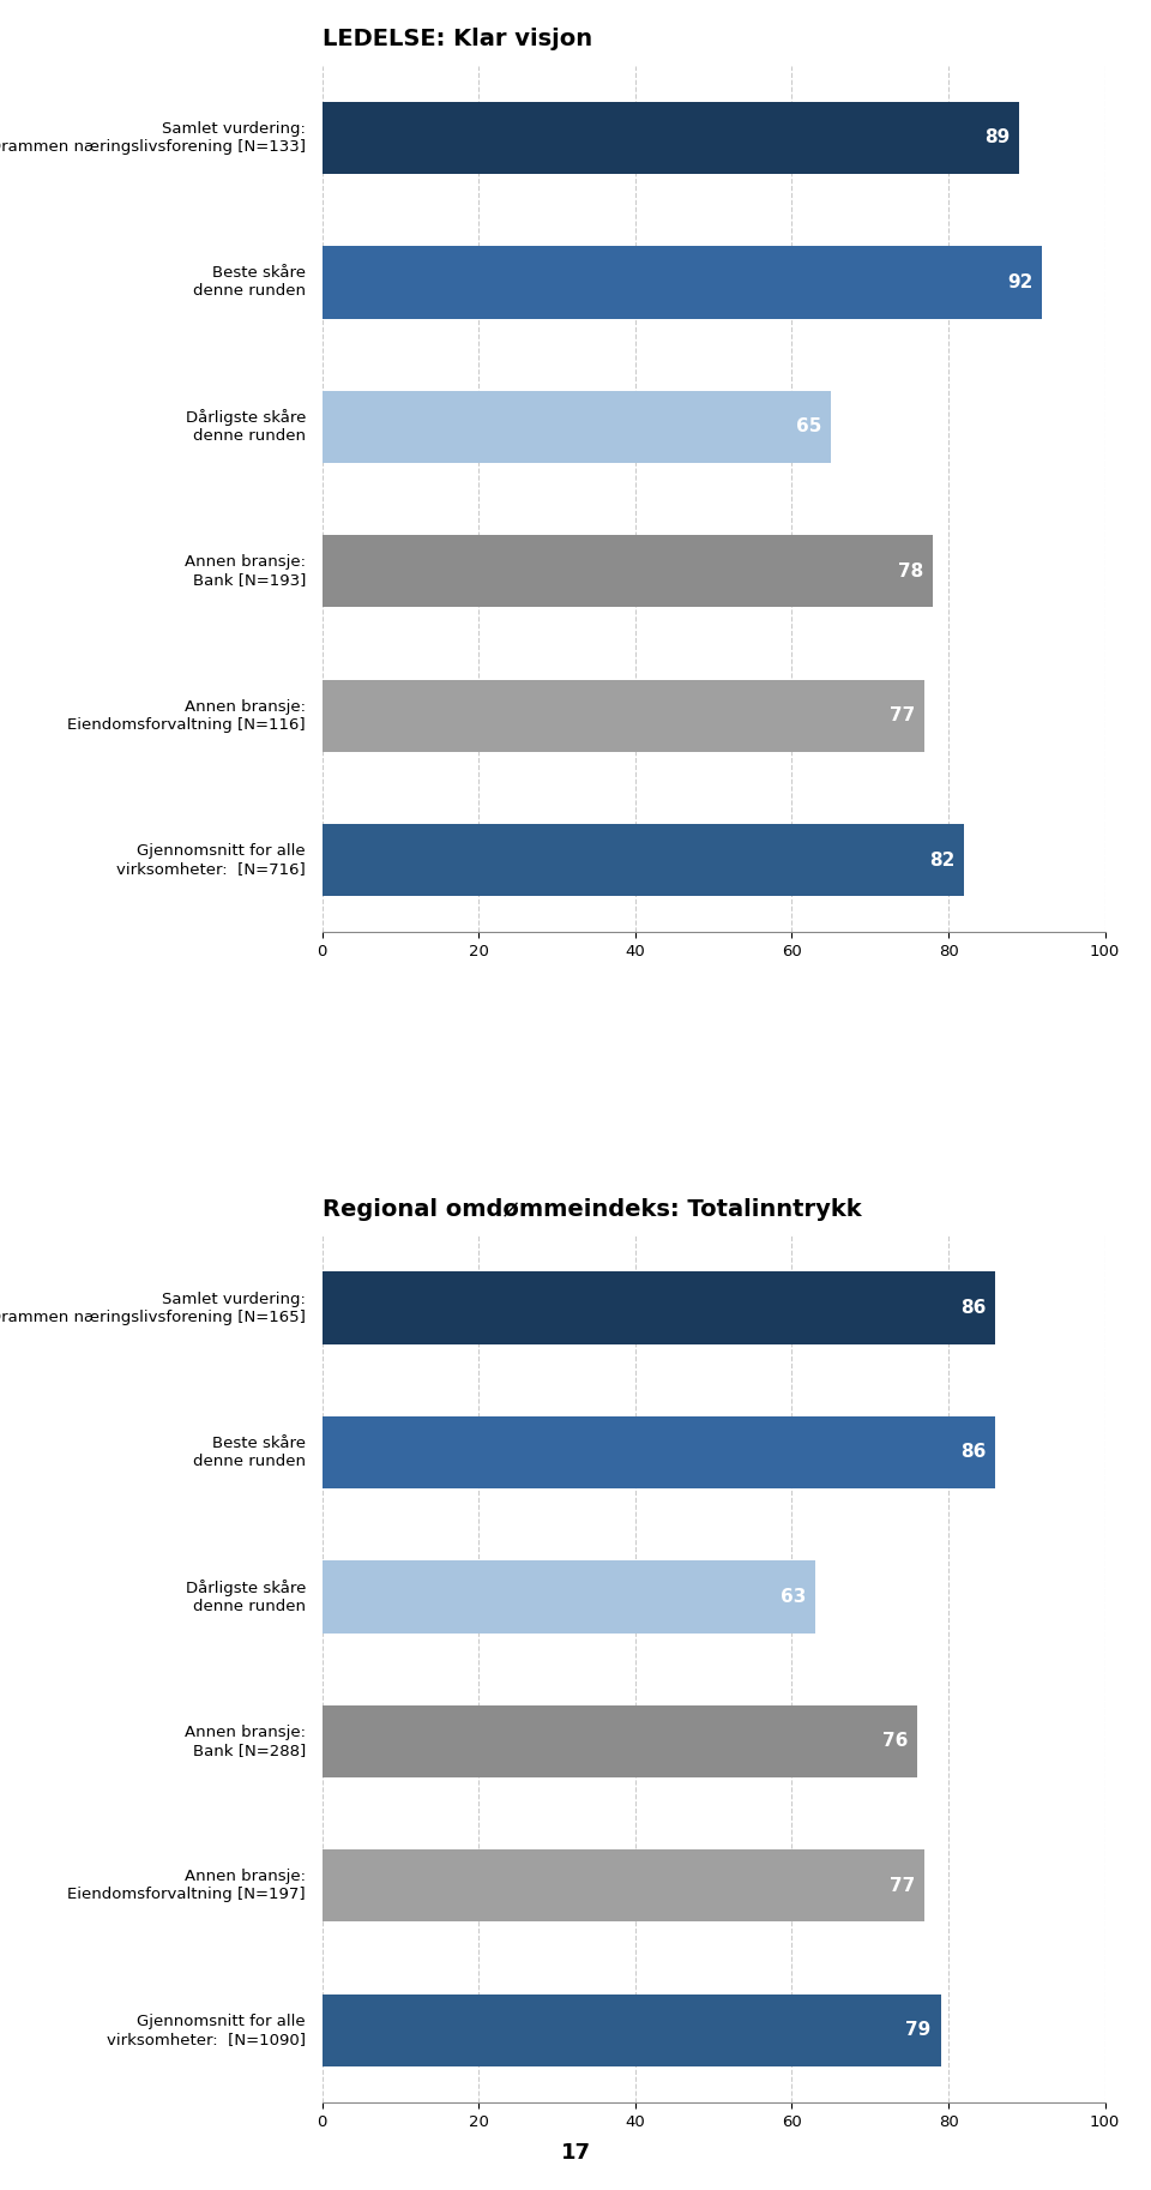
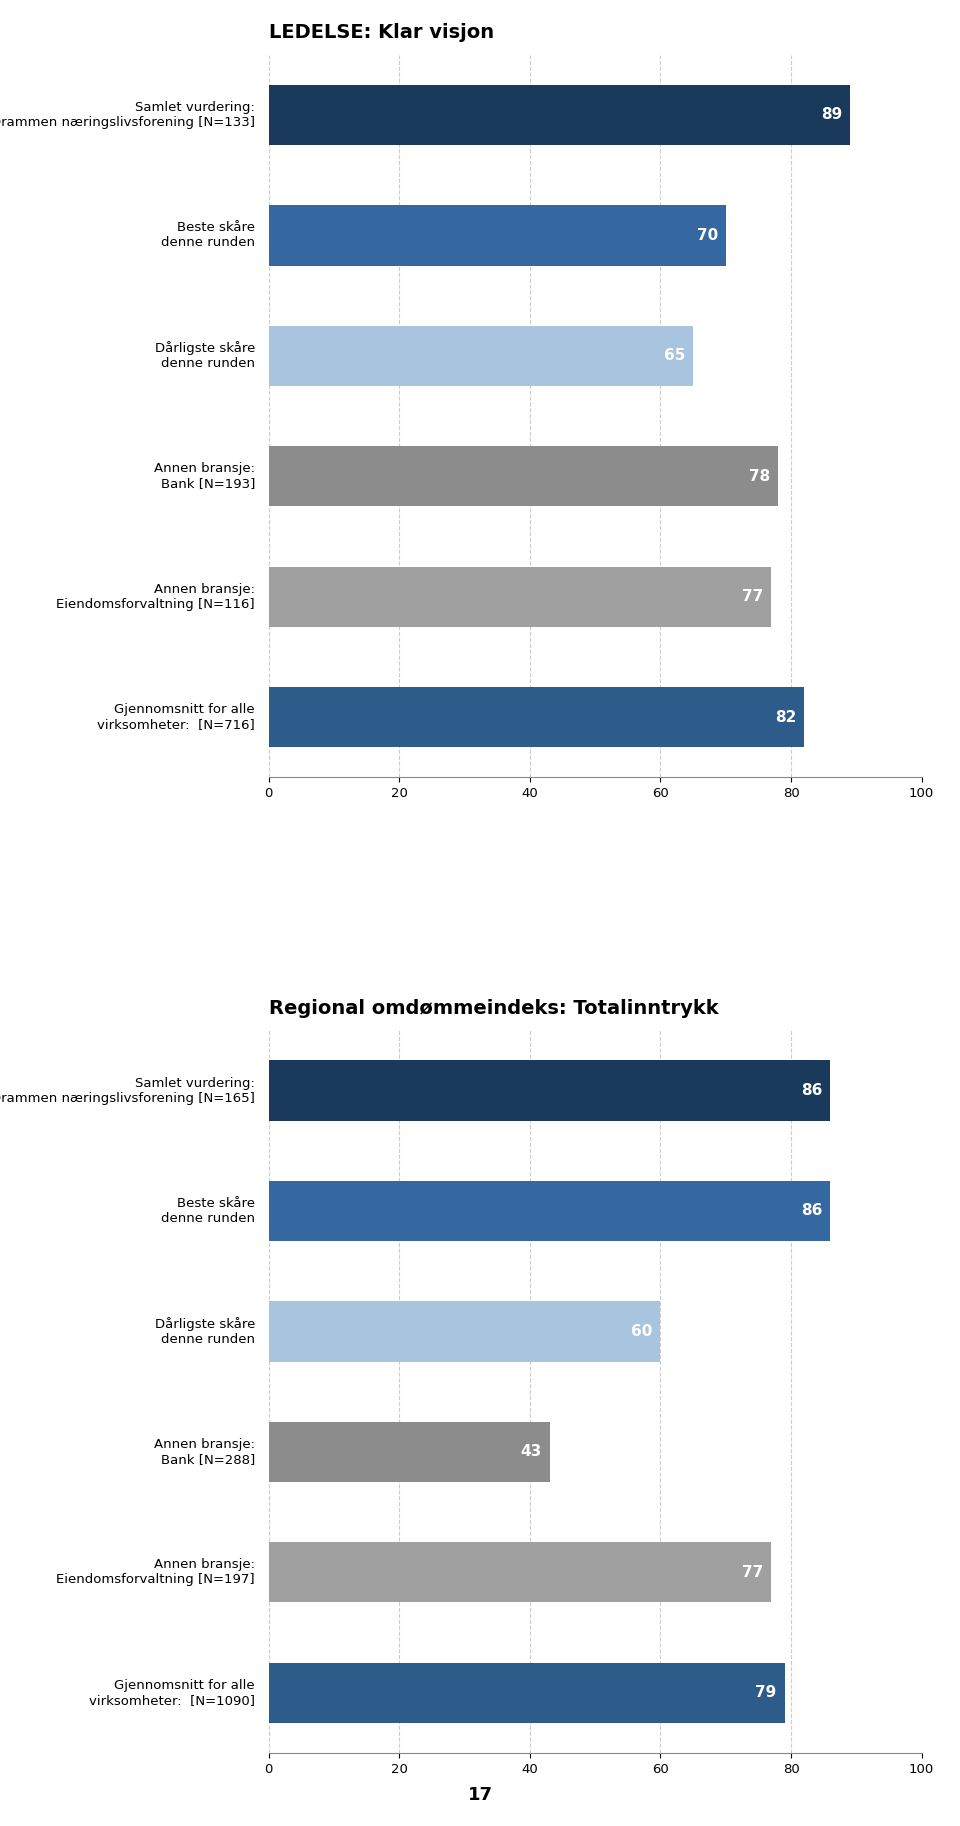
LEDELSE: Klar visjon/Beste skåre denne runden: 92 -> 70
Regional omdømmeindeks: Totalinntrykk/Dårligste skåre denne runden: 63 -> 60
Regional omdømmeindeks: Totalinntrykk/Annen bransje: Bank [N=288]: 76 -> 43
